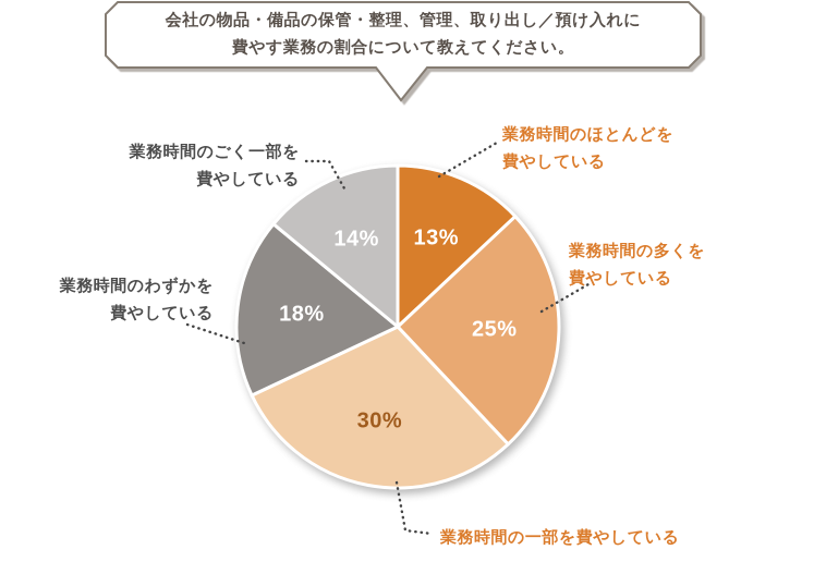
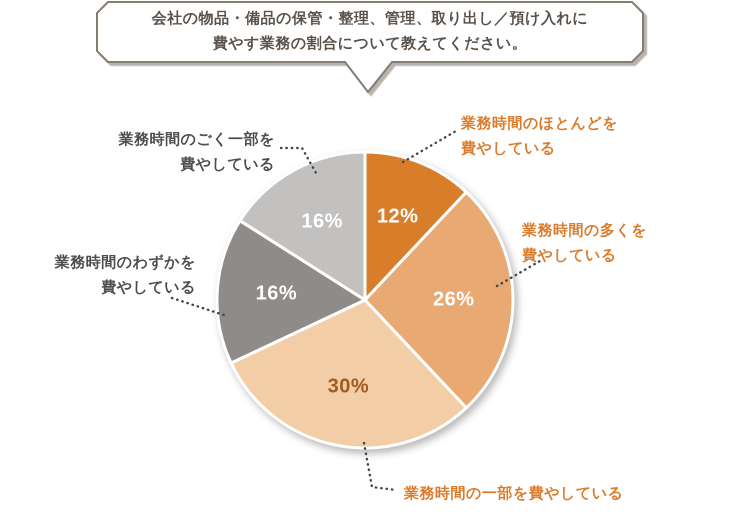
業務時間のほとんどを費やしている: 13% -> 12%
業務時間の多くを費やしている: 25% -> 26%
業務時間のわずかを費やしている: 18% -> 16%
業務時間のごく一部を費やしている: 14% -> 16%
